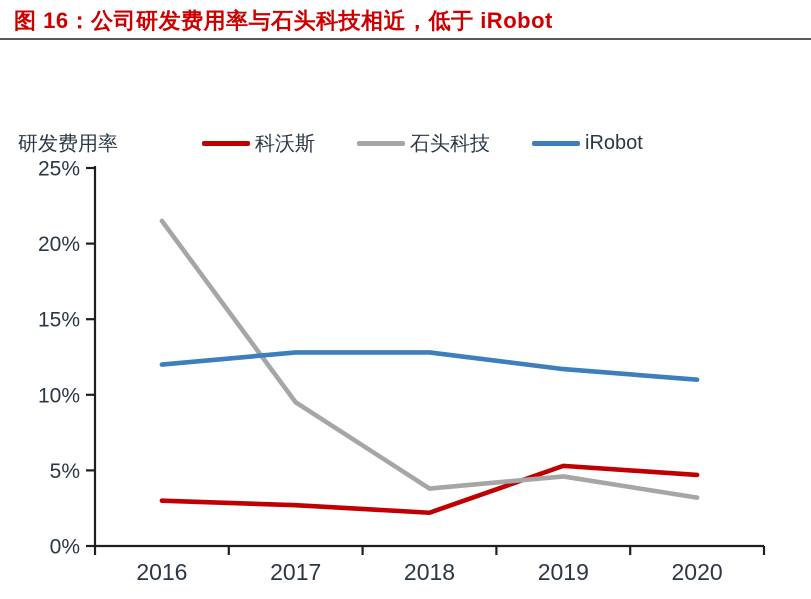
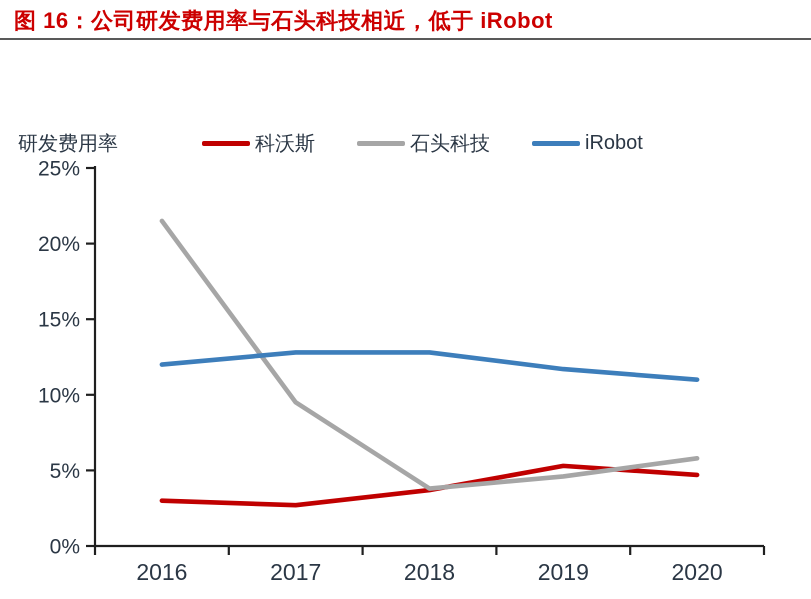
科沃斯/2018: 2.2% -> 3.7%
石头科技/2020: 3.2% -> 5.8%
